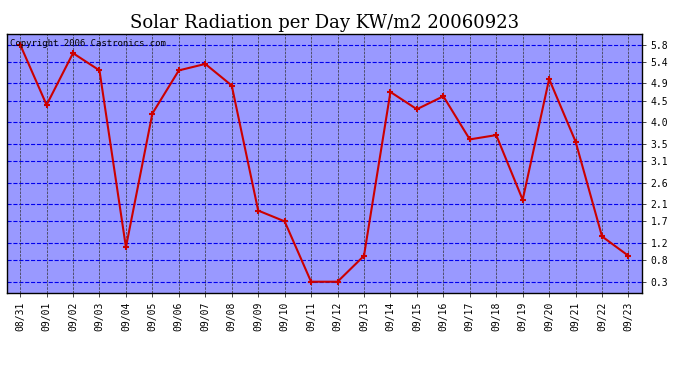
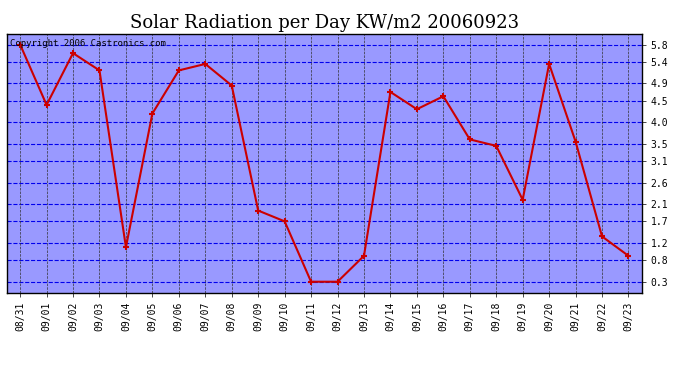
09/18: 3.70 -> 3.45
09/20: 5.00 -> 5.35
